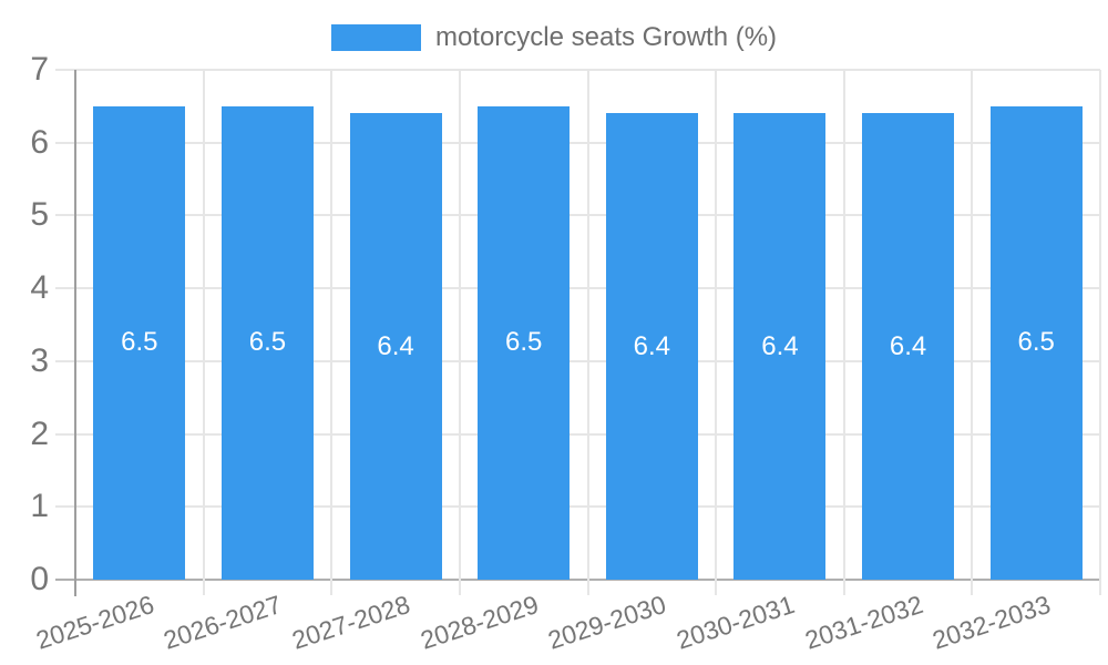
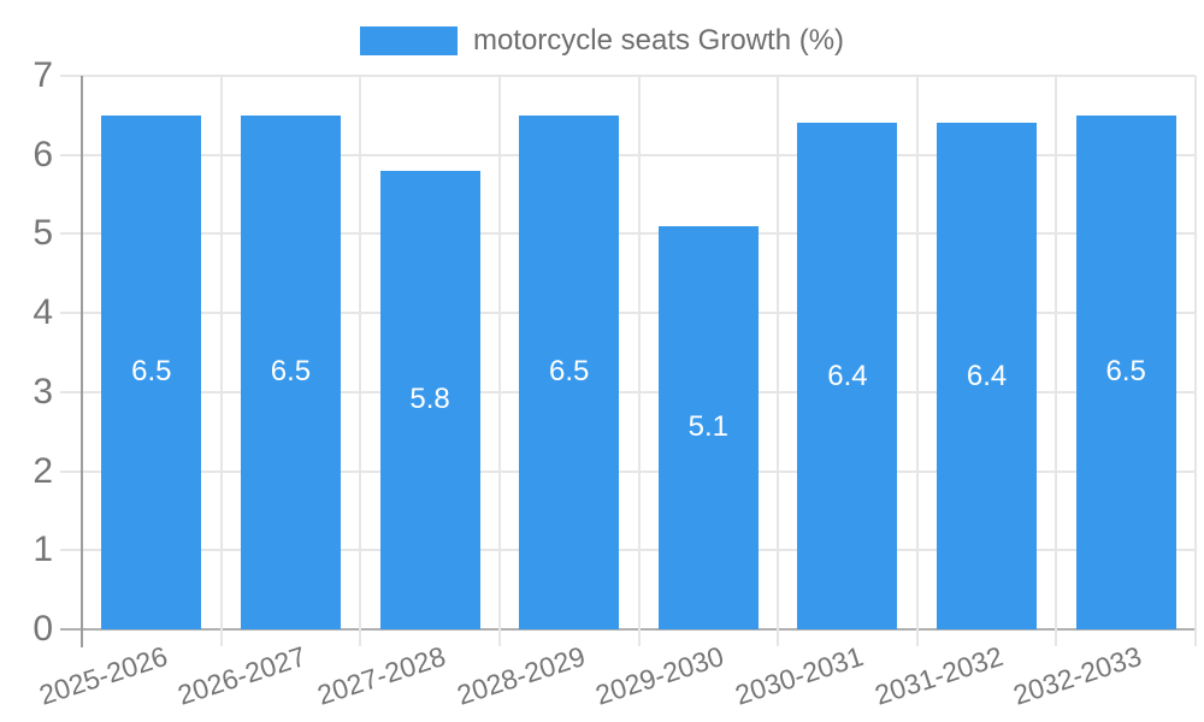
2027-2028: 6.4 -> 5.8
2029-2030: 6.4 -> 5.1
